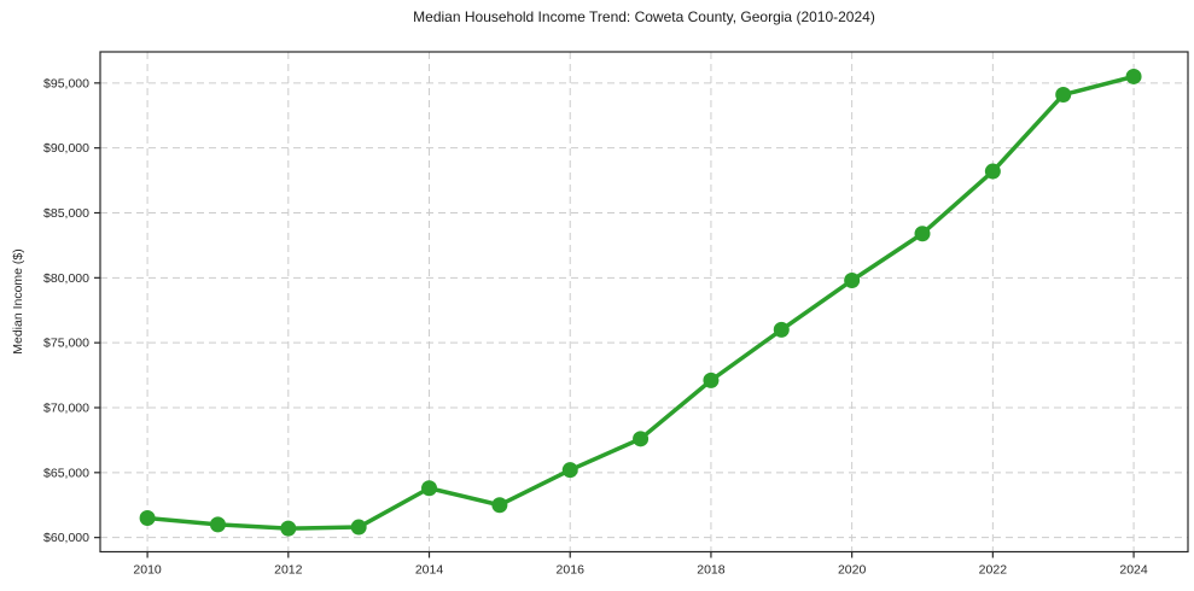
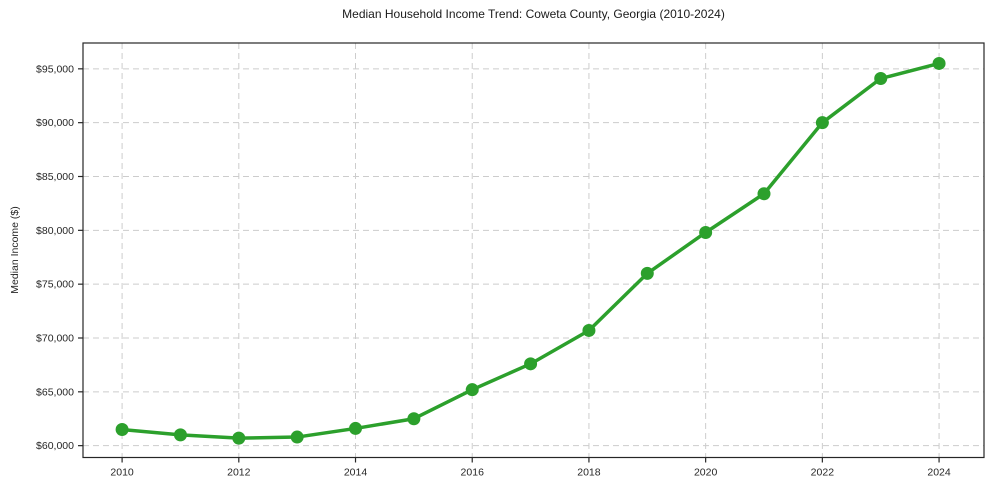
2014: $63800 -> $61600
2018: $72100 -> $70700
2022: $88200 -> $90000
